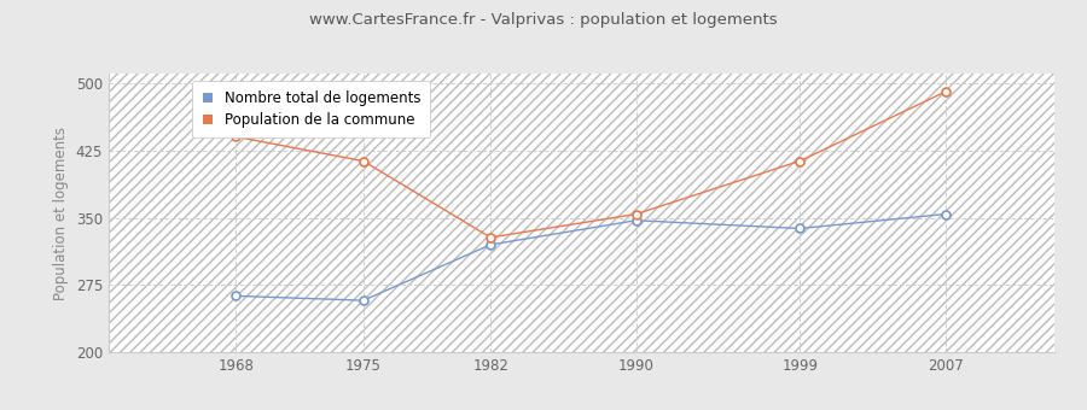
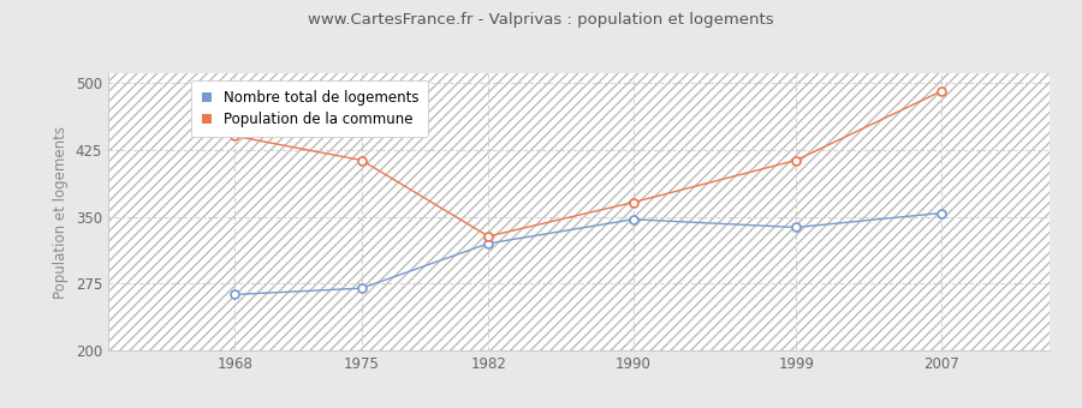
Nombre total de logements/1975: 258 -> 270
Population de la commune/1990: 354 -> 366
